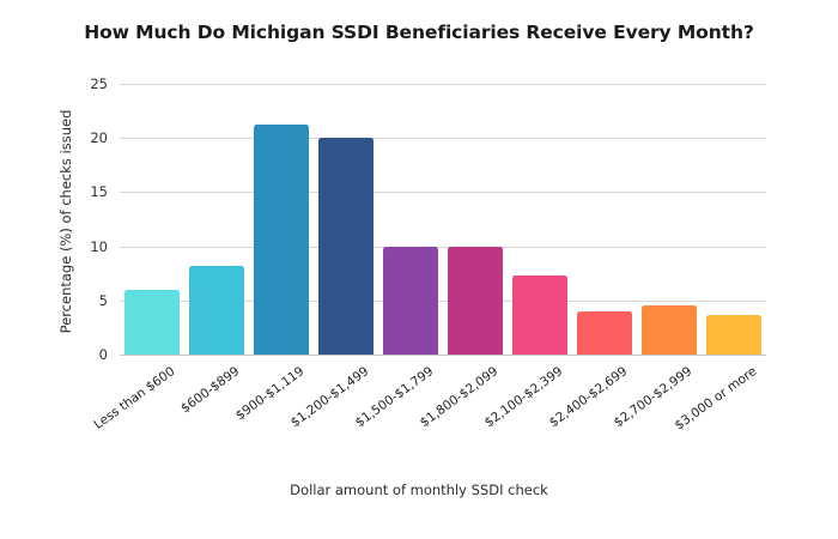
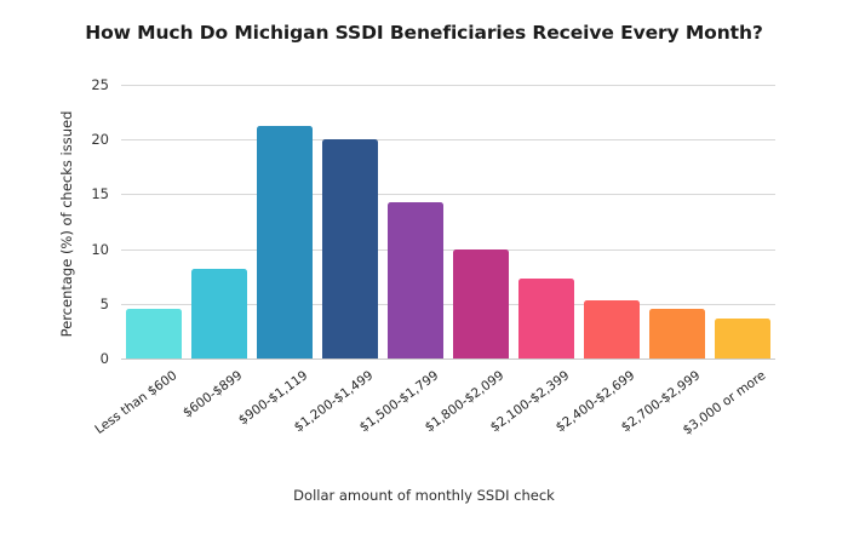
Less than $600: 6 -> 4
$1,500-$1,799: 10 -> 14
$2,400-$2,699: 4 -> 5
